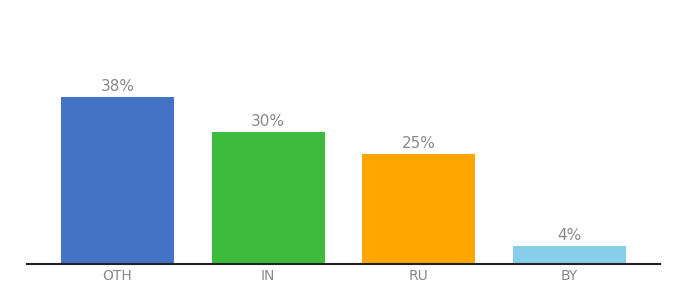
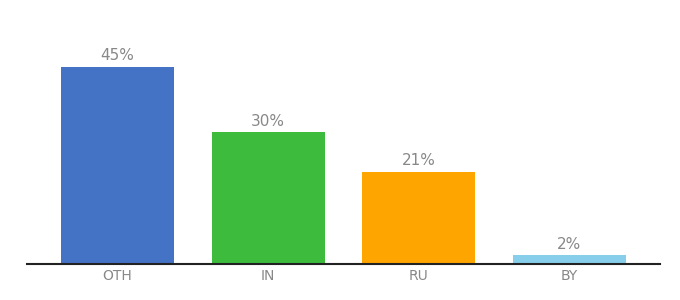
OTH: 38% -> 45%
RU: 25% -> 21%
BY: 4% -> 2%
